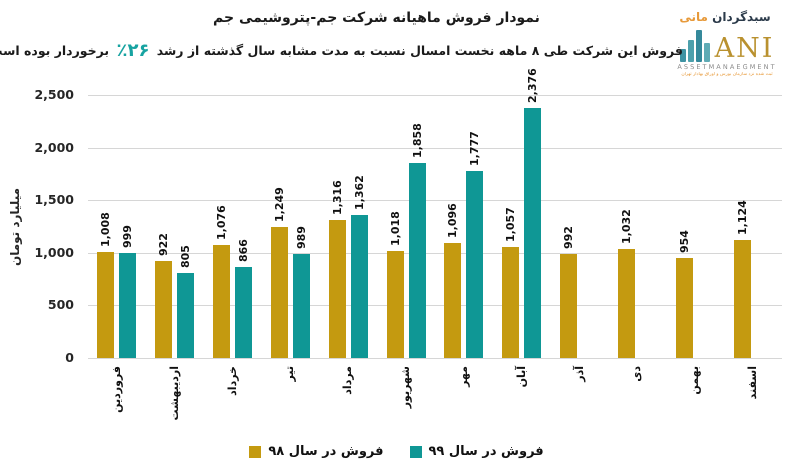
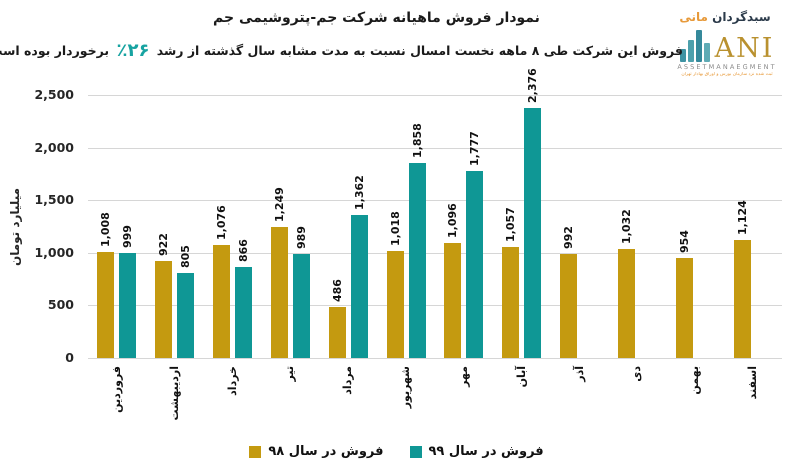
فروش در سال ۹۸/مرداد: 1,316 -> 486
